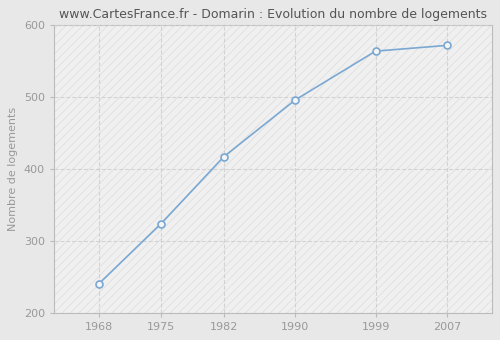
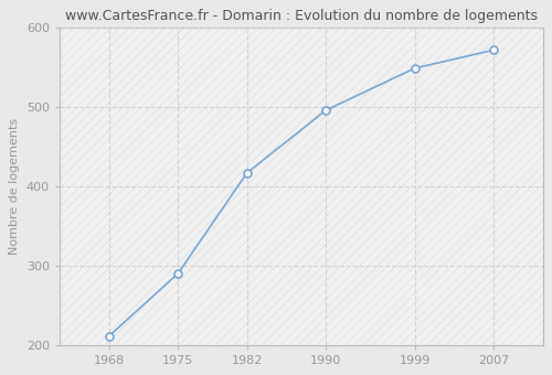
1968: 240 -> 211
1975: 324 -> 290
1999: 564 -> 549
